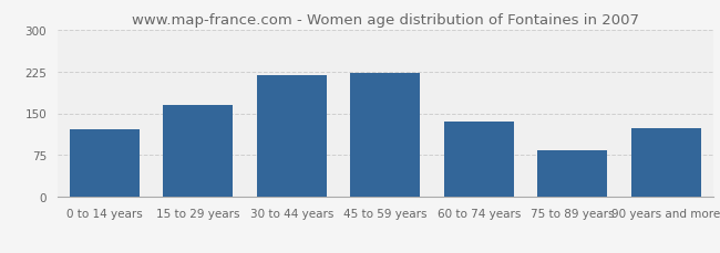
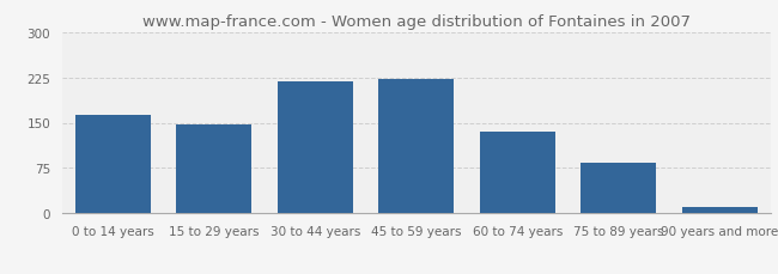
0 to 14 years: 122 -> 163
15 to 29 years: 164 -> 148
90 years and more: 124 -> 10
